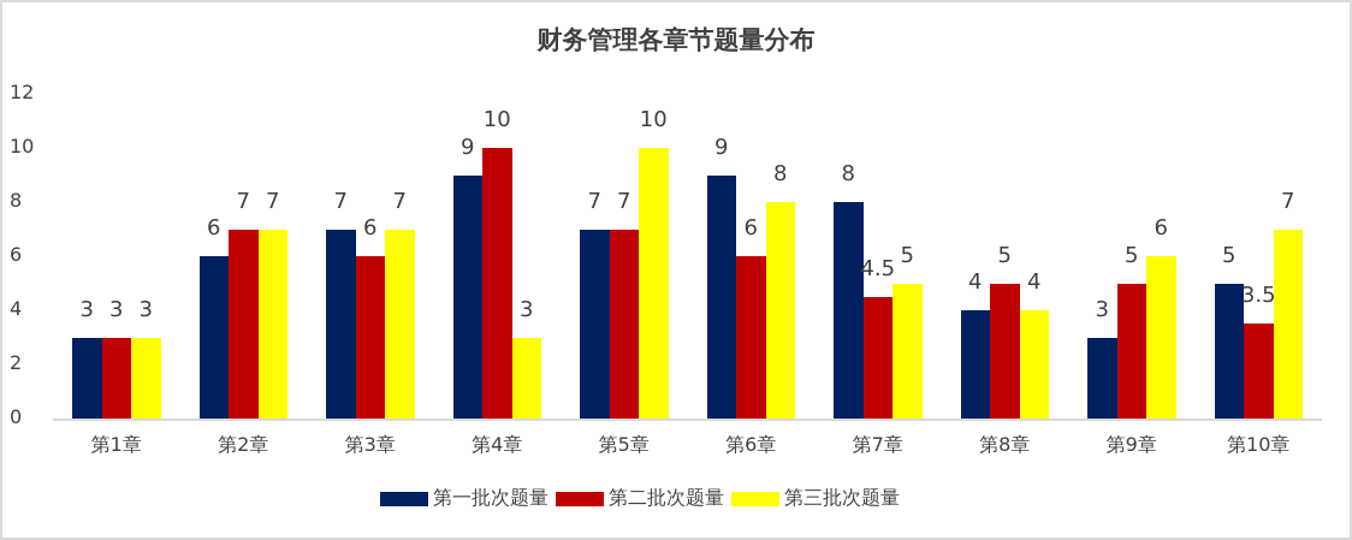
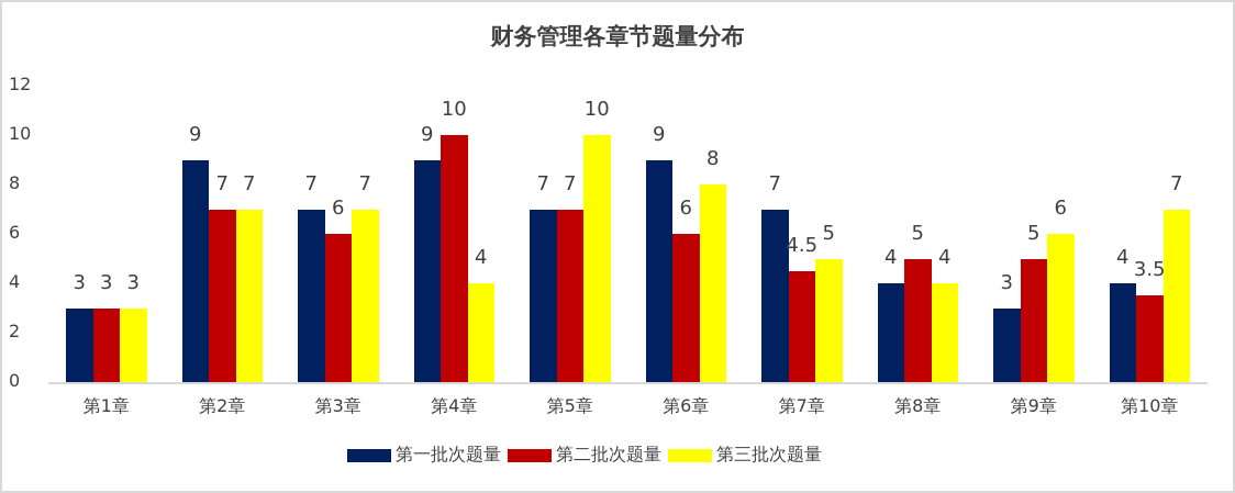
第一批次题量/第2章: 6 -> 9
第三批次题量/第4章: 3 -> 4
第一批次题量/第7章: 8 -> 7
第一批次题量/第10章: 5 -> 4
